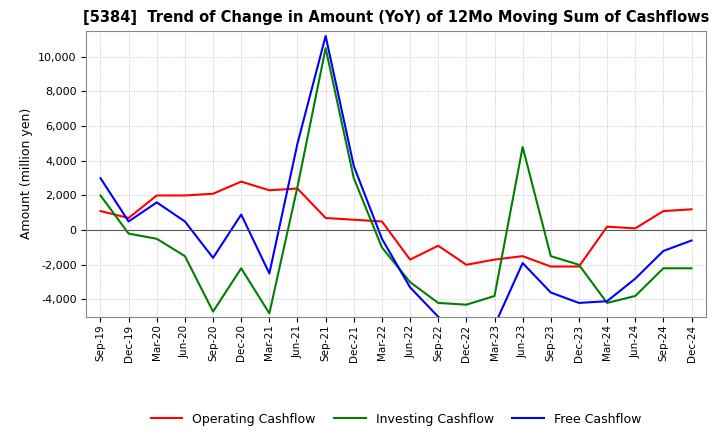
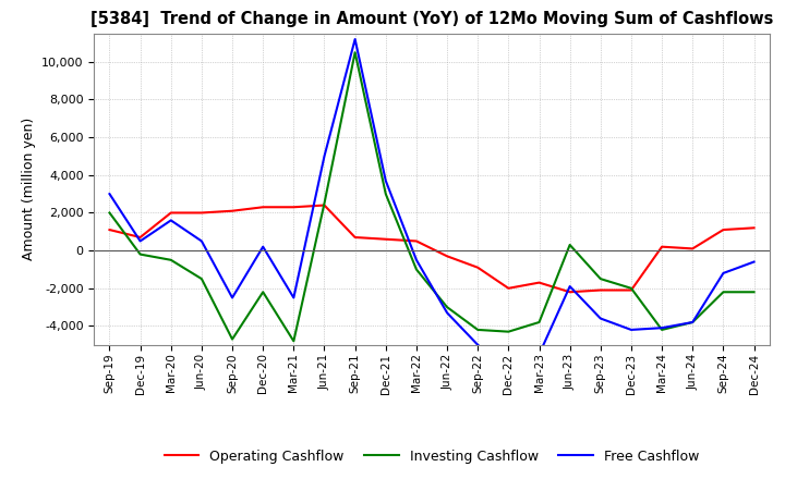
Free Cashflow/Sep-20: -1,600 -> -2,500
Operating Cashflow/Dec-20: 2,800 -> 2,300
Free Cashflow/Dec-20: 900 -> 200
Operating Cashflow/Jun-22: -1,700 -> -300
Operating Cashflow/Jun-23: -1,500 -> -2,200
Investing Cashflow/Jun-23: 4,800 -> 300
Free Cashflow/Jun-24: -2,800 -> -3,800
